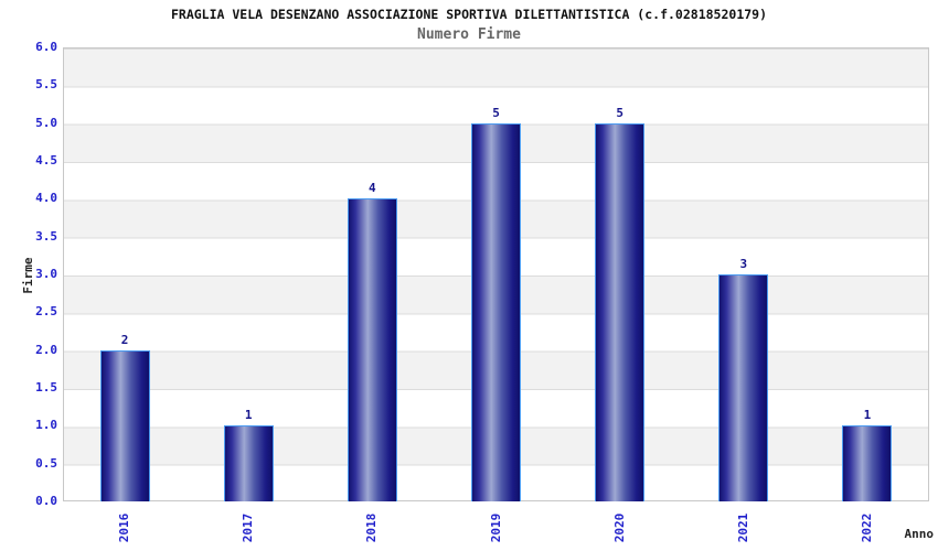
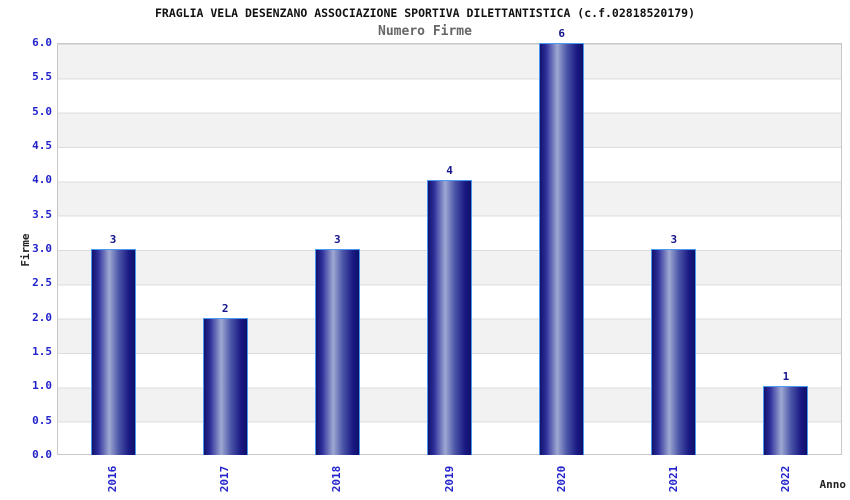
2016: 2 -> 3
2017: 1 -> 2
2018: 4 -> 3
2019: 5 -> 4
2020: 5 -> 6
